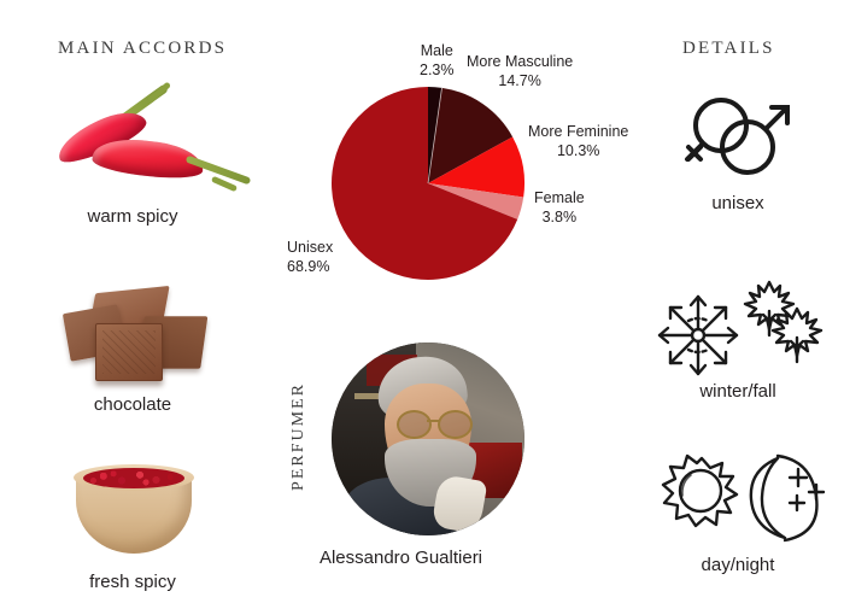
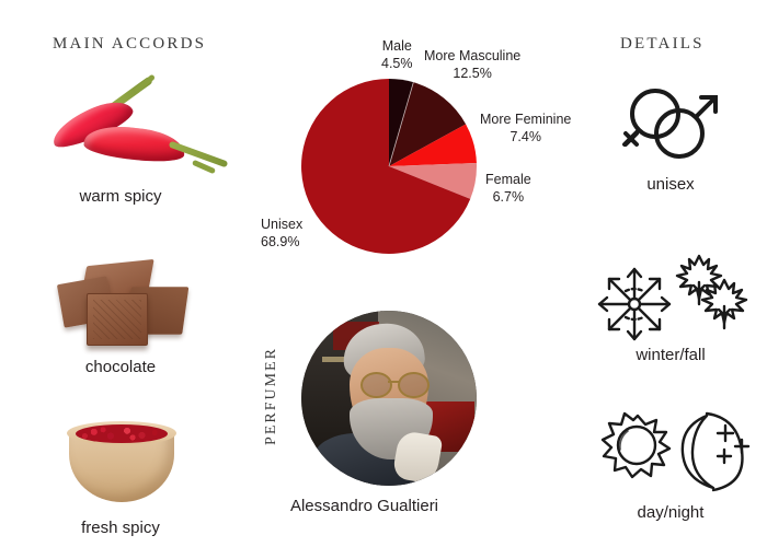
Male: 2.3% -> 4.5%
More Masculine: 14.7% -> 12.5%
More Feminine: 10.3% -> 7.4%
Female: 3.8% -> 6.7%
